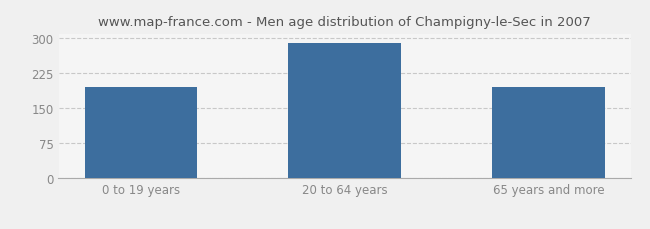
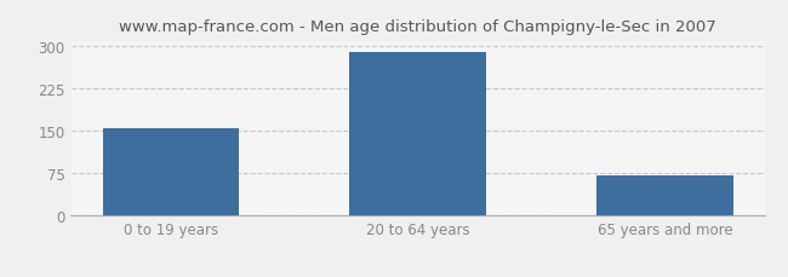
0 to 19 years: 195 -> 155
65 years and more: 195 -> 72
